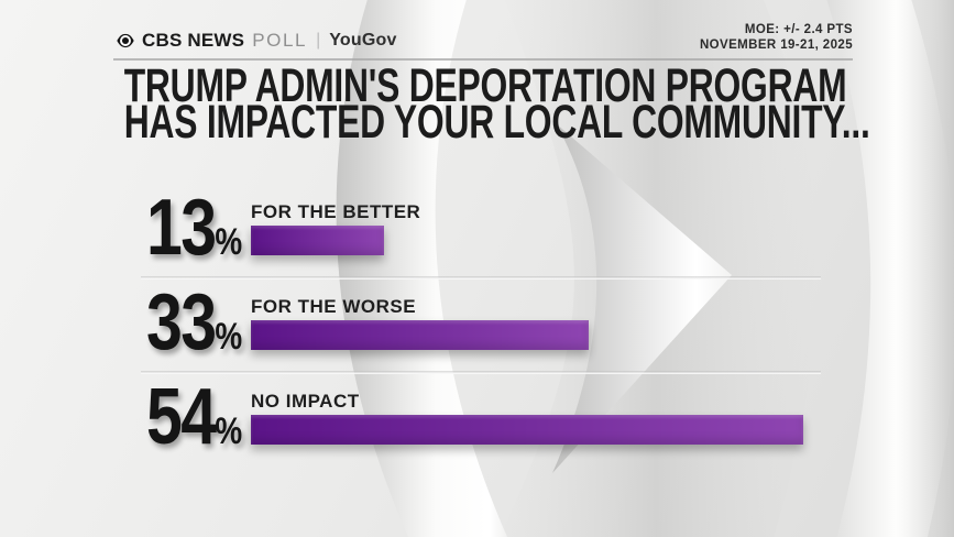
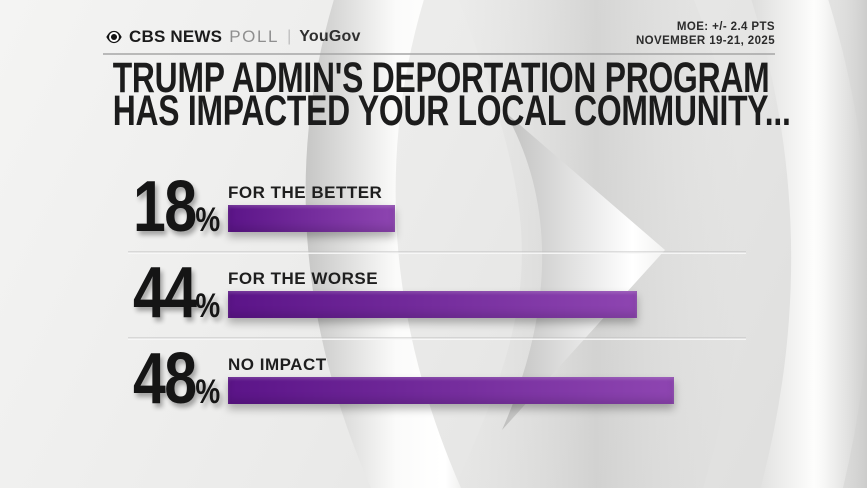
FOR THE BETTER: 13 -> 18
FOR THE WORSE: 33 -> 44
NO IMPACT: 54 -> 48
